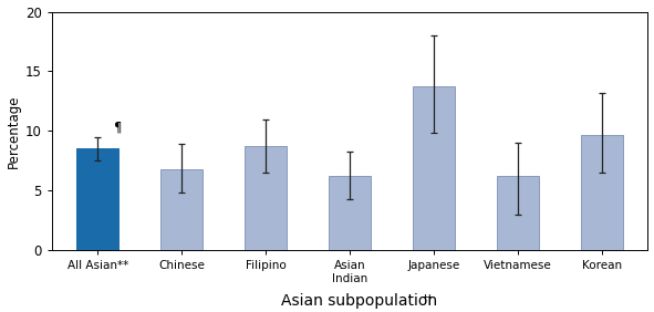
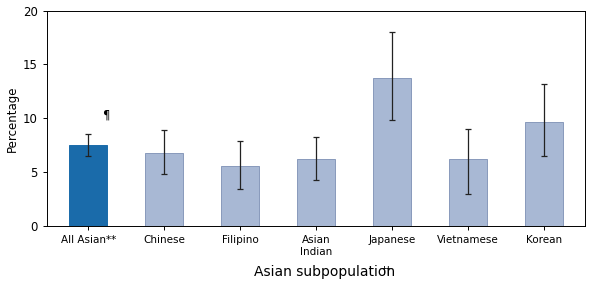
All Asian**: 8.5 -> 7.5
Filipino: 8.7 -> 5.6
